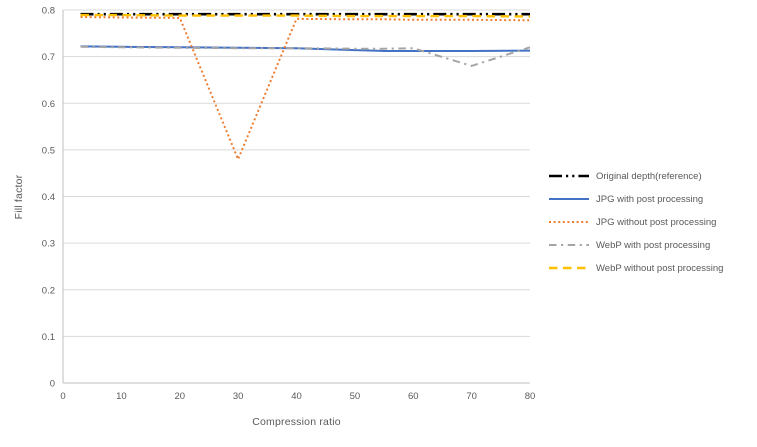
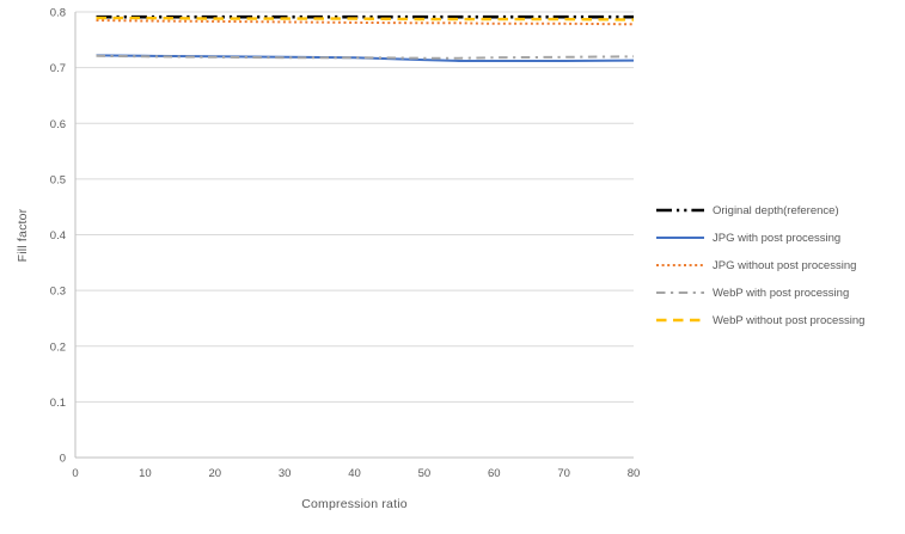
JPG without post processing/30: 0.48 -> 0.78
WebP with post processing/70: 0.68 -> 0.72
